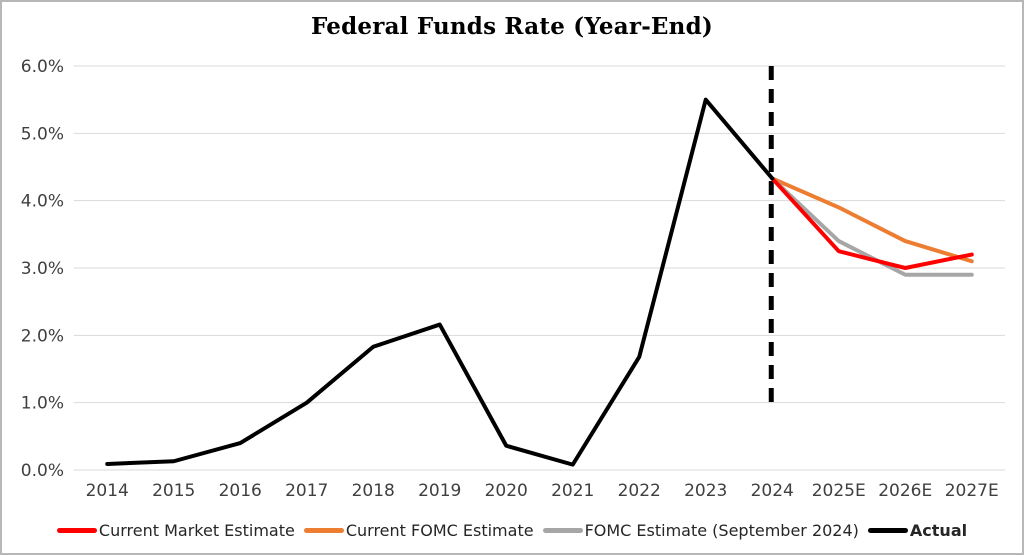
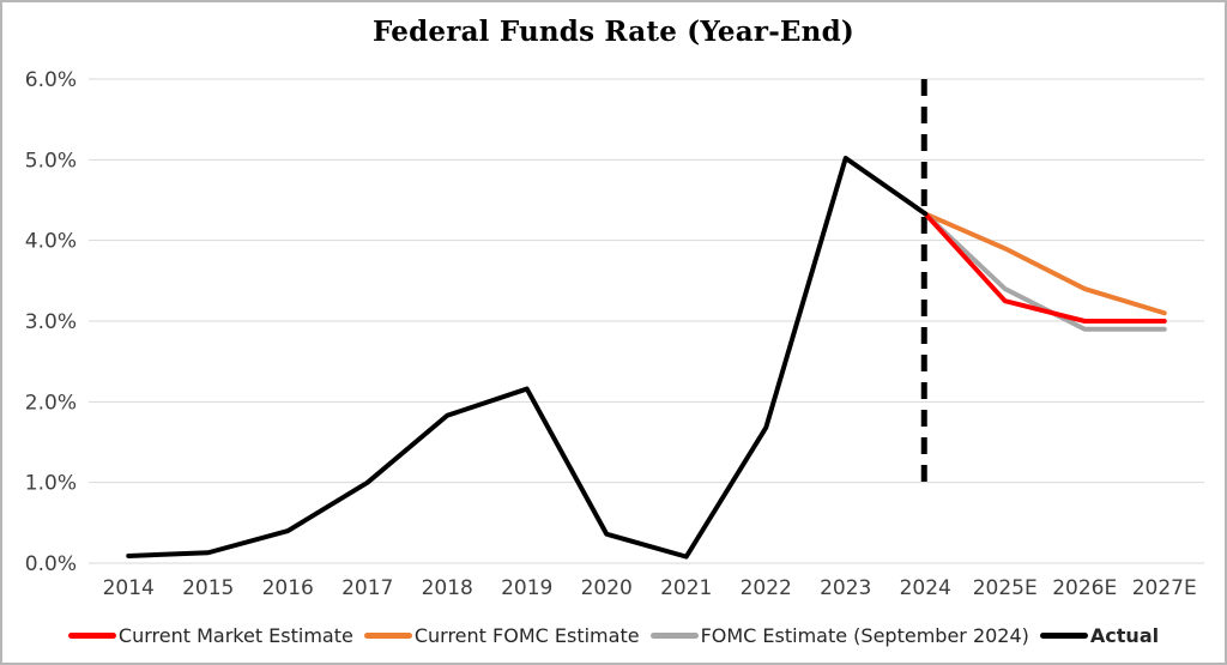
Actual/2023: 5.5% -> 5.0%
Current Market Estimate/2027E: 3.2% -> 3.0%
